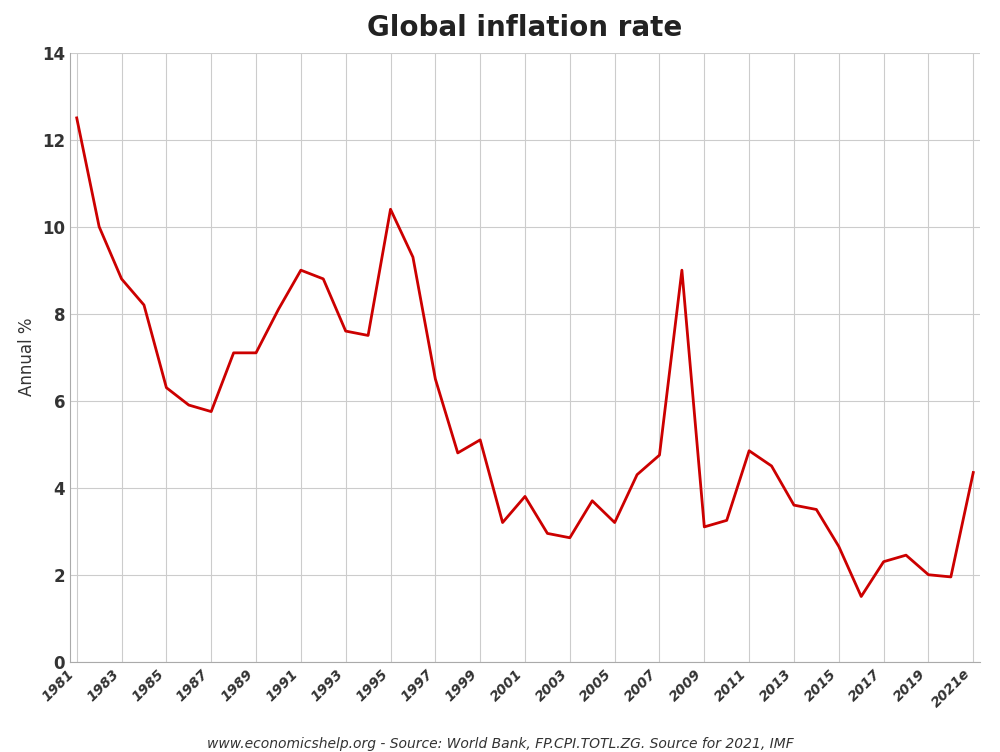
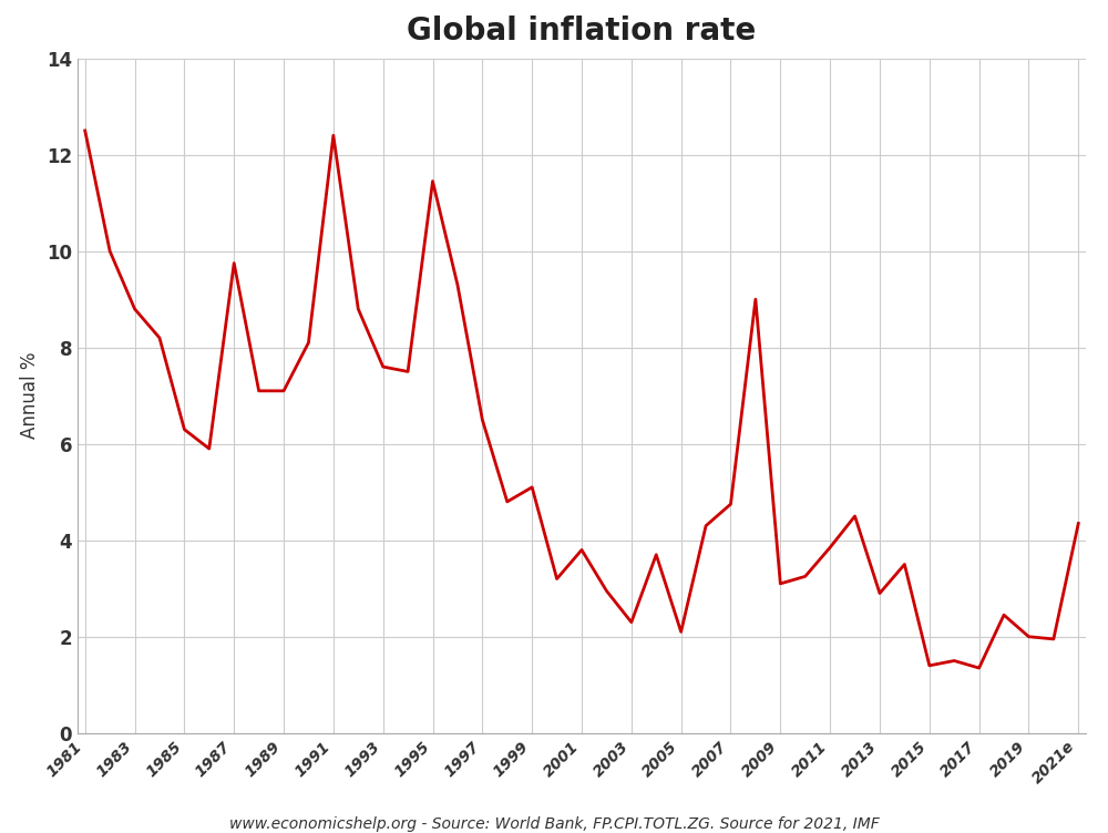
1987: 5.75 -> 9.75
1991: 9.00 -> 12.40
1995: 10.40 -> 11.45
2003: 2.85 -> 2.30
2005: 3.20 -> 2.10
2011: 4.85 -> 3.85
2013: 3.60 -> 2.90
2015: 2.65 -> 1.40
2017: 2.30 -> 1.35
